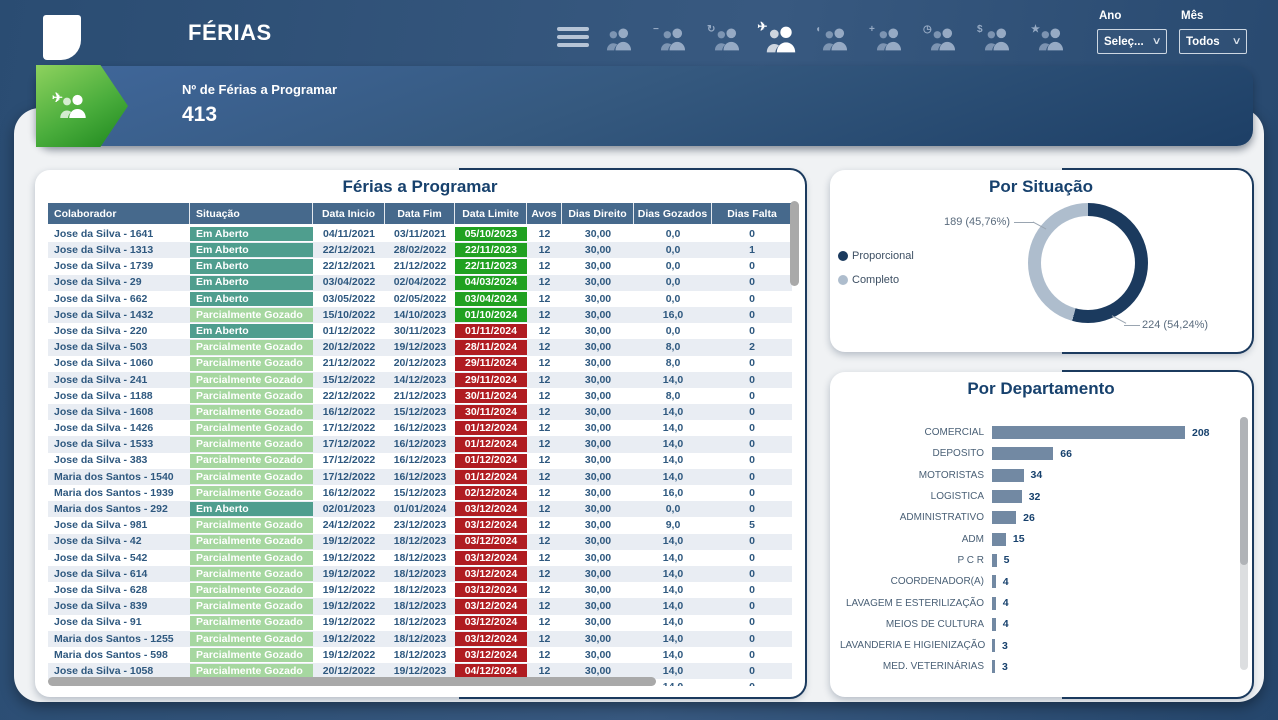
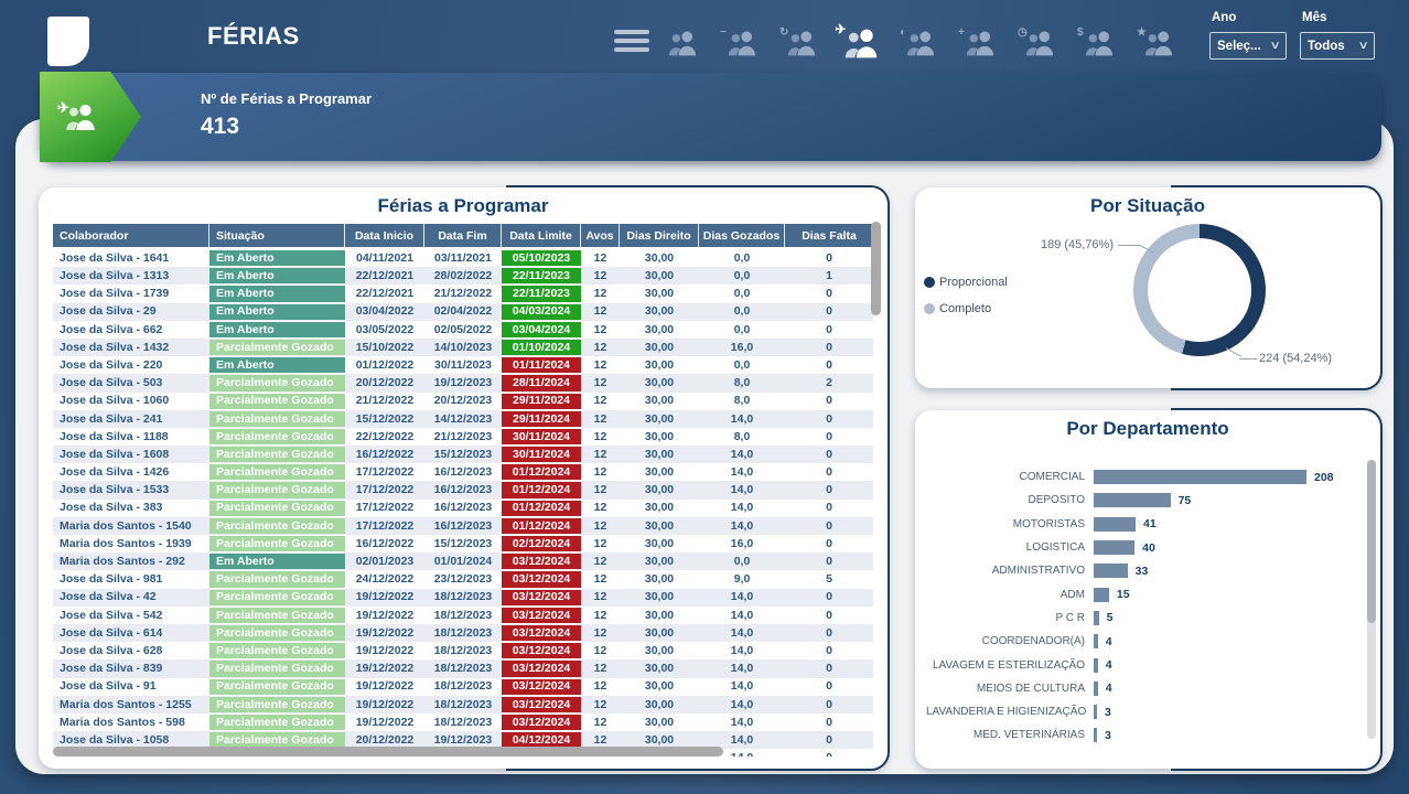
Por Departamento/DEPOSITO: 66 -> 75
Por Departamento/MOTORISTAS: 34 -> 41
Por Departamento/LOGISTICA: 32 -> 40
Por Departamento/ADMINISTRATIVO: 26 -> 33
